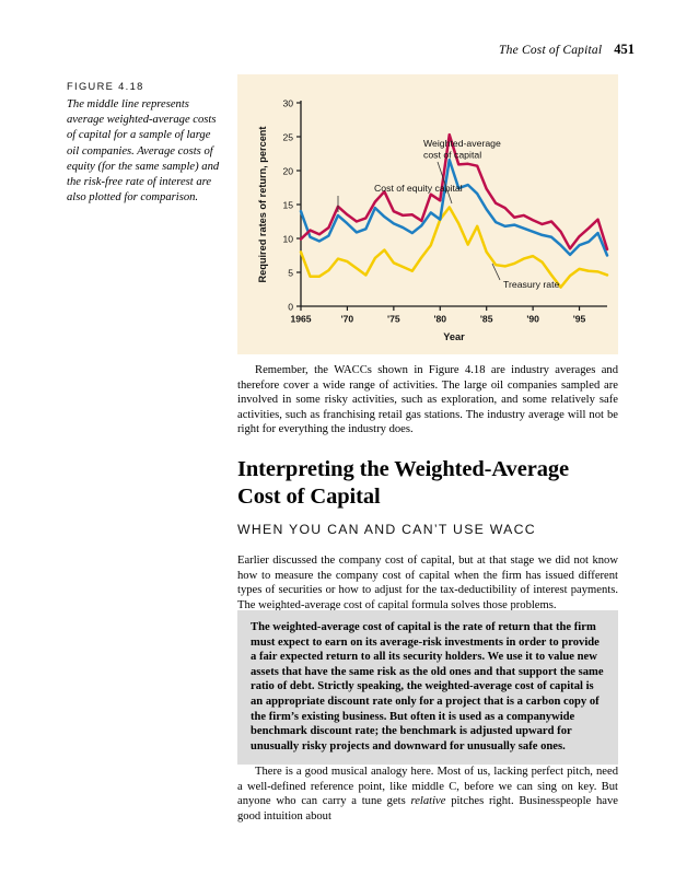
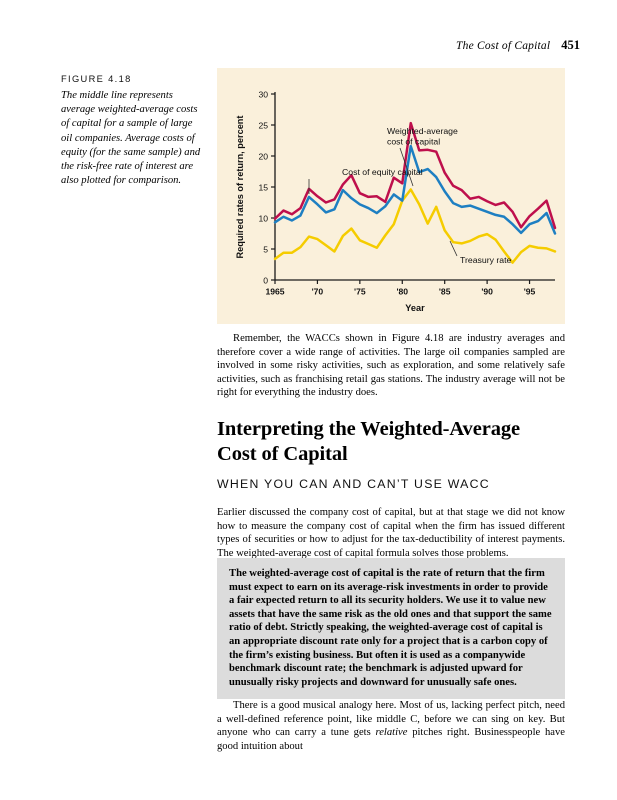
Weighted-average cost of capital/1965: 14 -> 9
Treasury rate/1965: 8 -> 3
